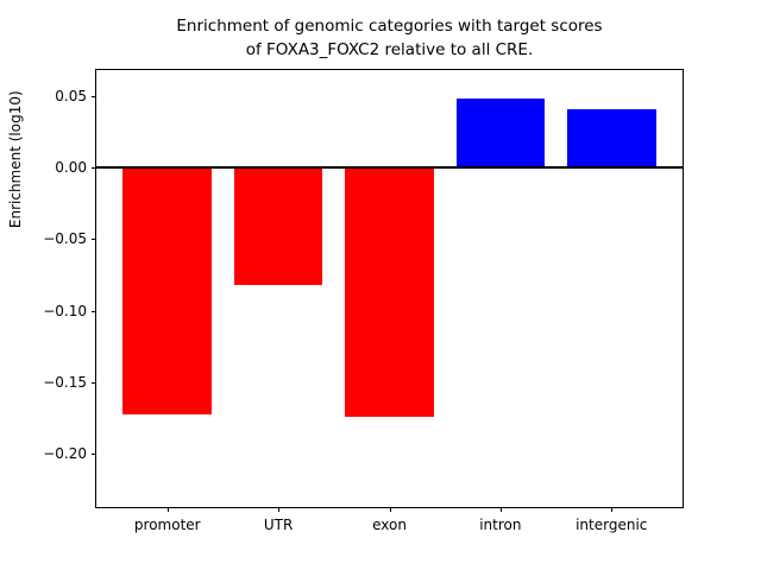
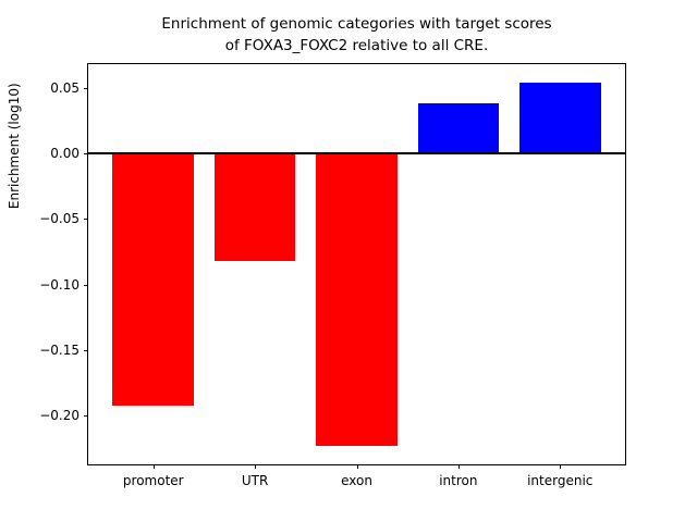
promoter: -0.172 -> -0.192
exon: -0.174 -> -0.223
intron: 0.048 -> 0.038
intergenic: 0.041 -> 0.054
